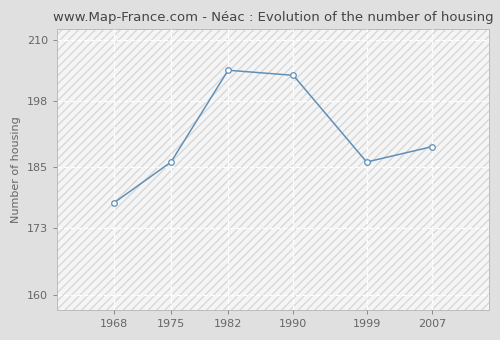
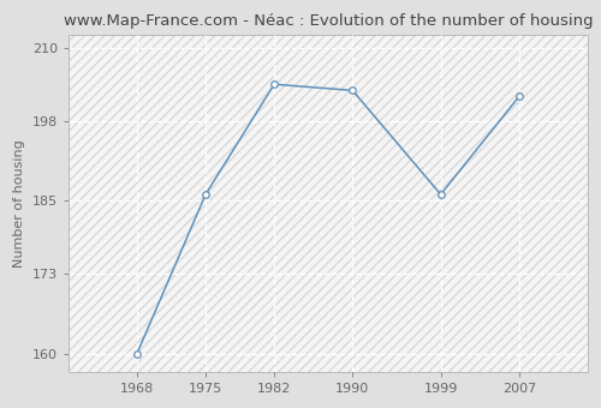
1968: 178 -> 160
2007: 189 -> 202
